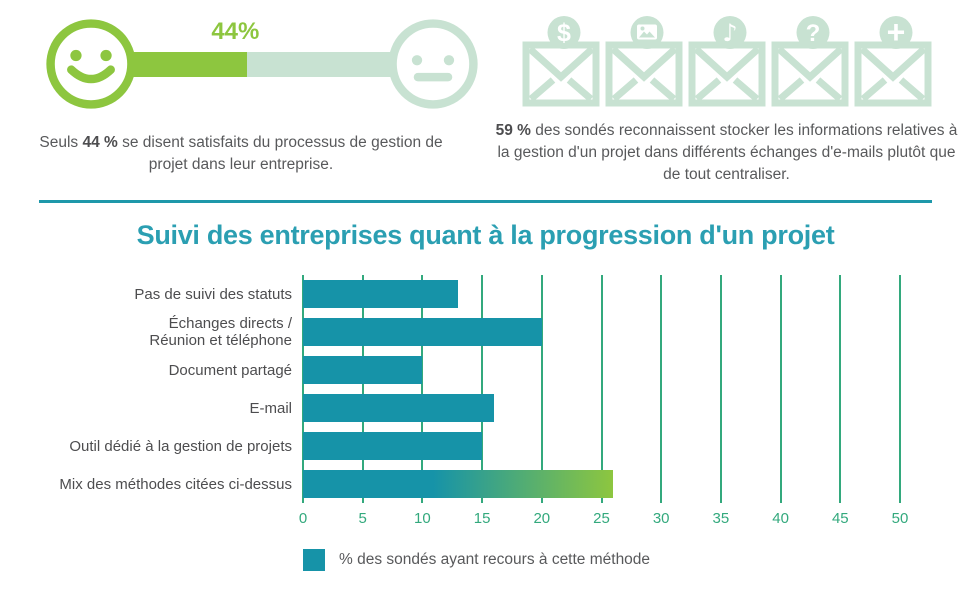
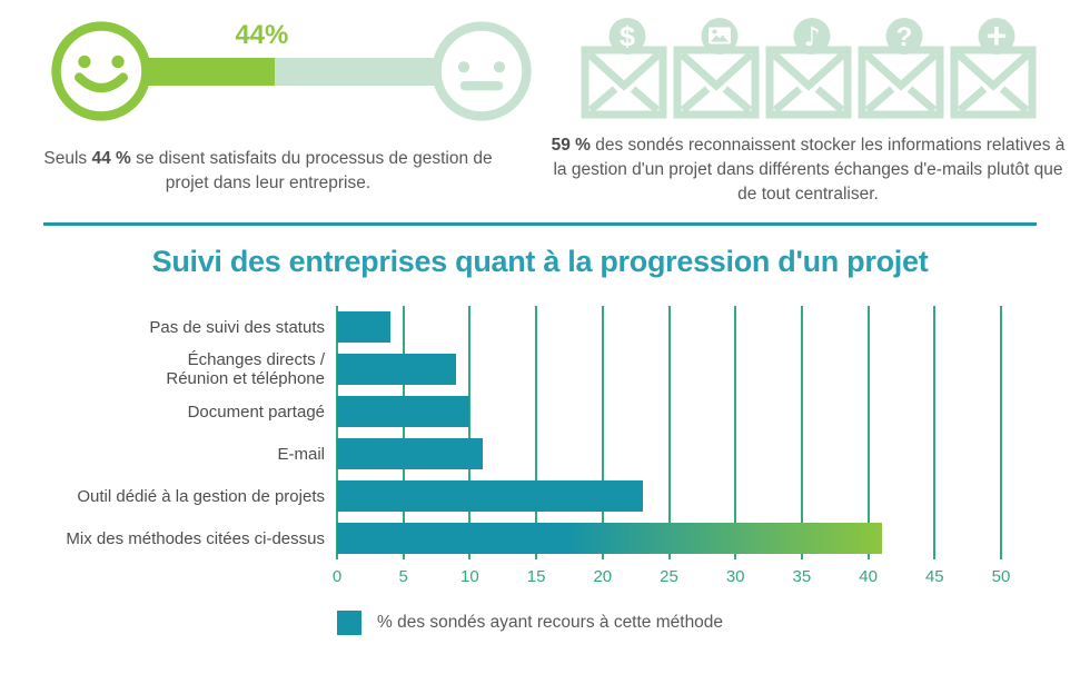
Pas de suivi des statuts: 13 -> 4
Échanges directs / Réunion et téléphone: 20 -> 9
E-mail: 16 -> 11
Outil dédié à la gestion de projets: 15 -> 23
Mix des méthodes citées ci-dessus: 26 -> 41
